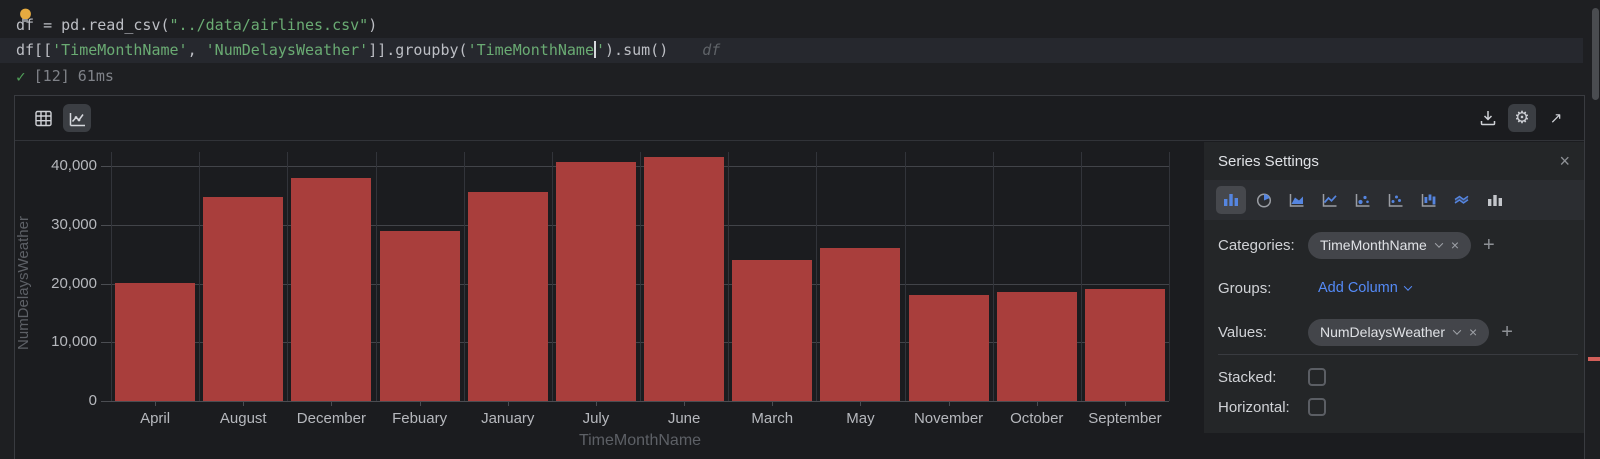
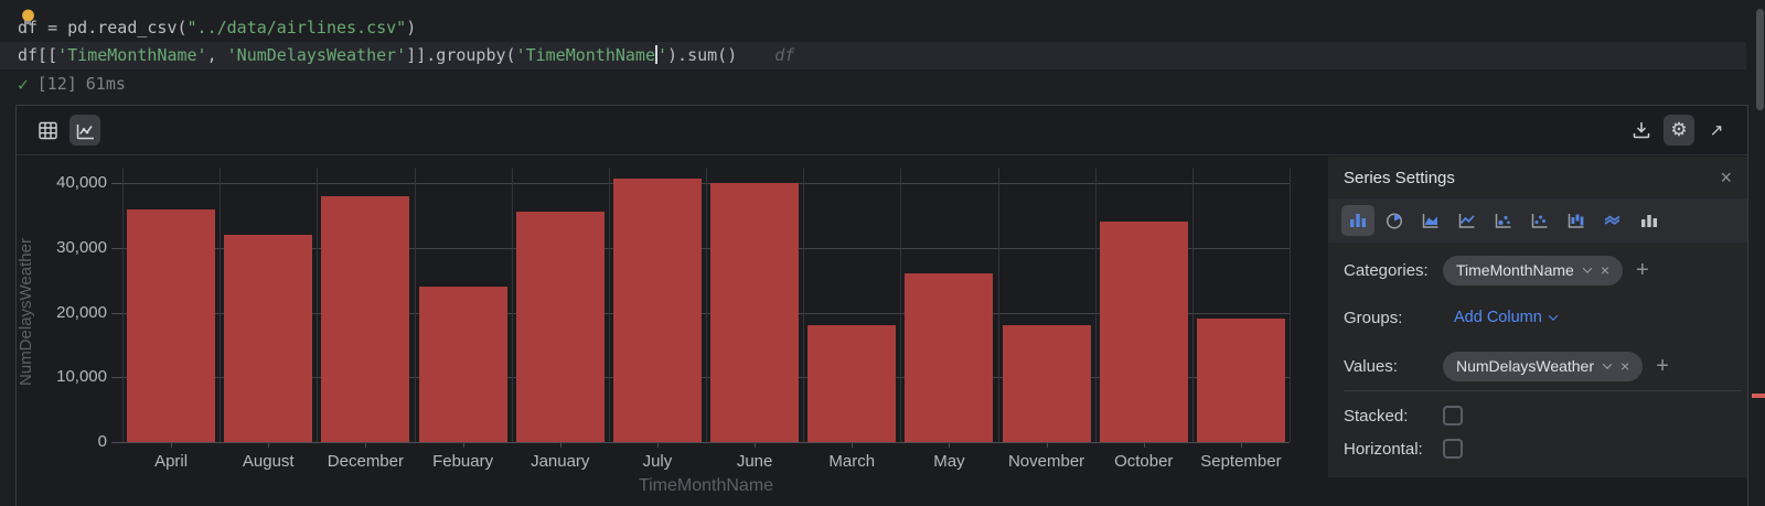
April: 20000 -> 36000
August: 35000 -> 32000
Febuary: 29000 -> 24000
June: 42000 -> 40000
March: 24000 -> 18000
October: 18000 -> 34000
